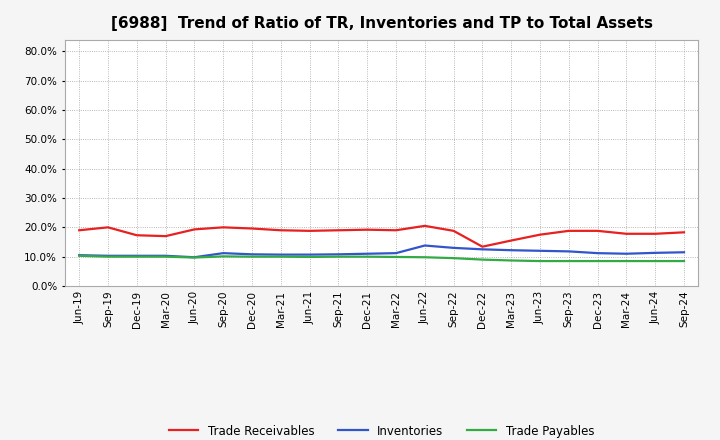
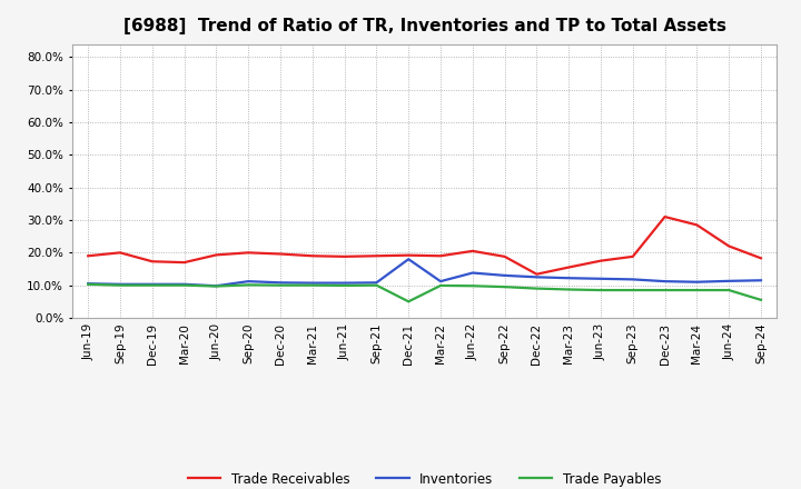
Inventories/Dec-21: 11.0% -> 18.0%
Trade Payables/Dec-21: 10.0% -> 5.0%
Trade Receivables/Dec-23: 18.8% -> 31.0%
Trade Receivables/Mar-24: 17.8% -> 28.5%
Trade Receivables/Jun-24: 17.8% -> 22.0%
Trade Payables/Sep-24: 8.5% -> 5.5%
